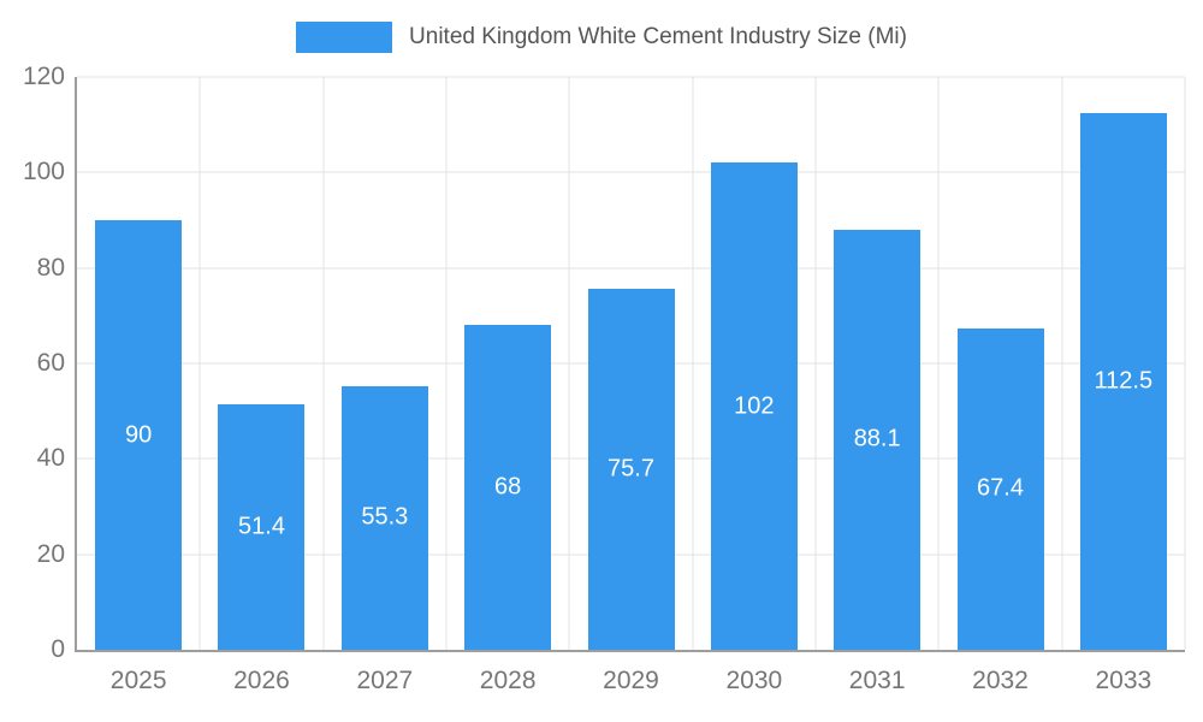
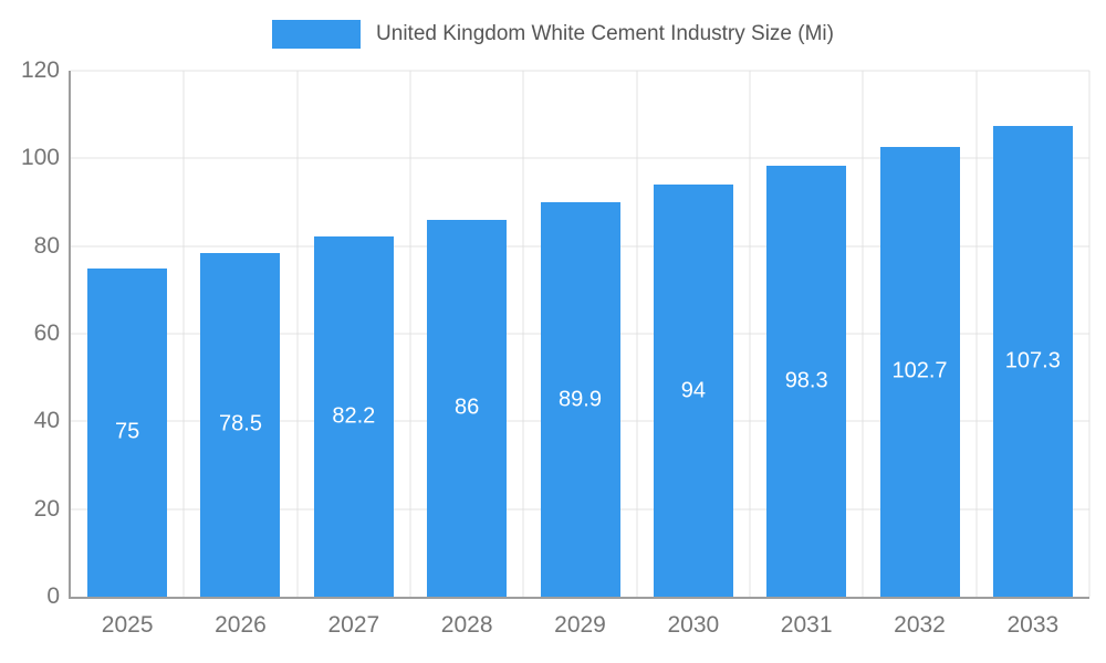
2025: 90 -> 75
2026: 51.4 -> 78.5
2027: 55.3 -> 82.2
2028: 68 -> 86
2029: 75.7 -> 89.9
2030: 102 -> 94
2031: 88.1 -> 98.3
2032: 67.4 -> 102.7
2033: 112.5 -> 107.3
